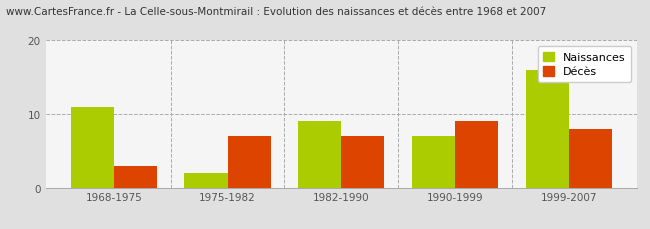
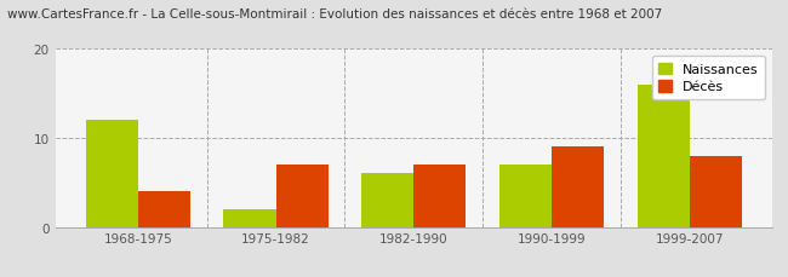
Naissances/1968-1975: 11 -> 12
Décès/1968-1975: 3 -> 4
Naissances/1982-1990: 9 -> 6
